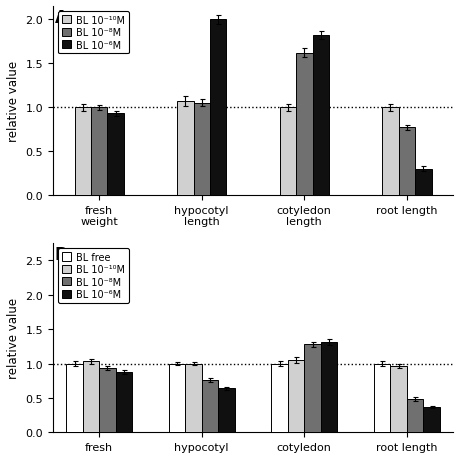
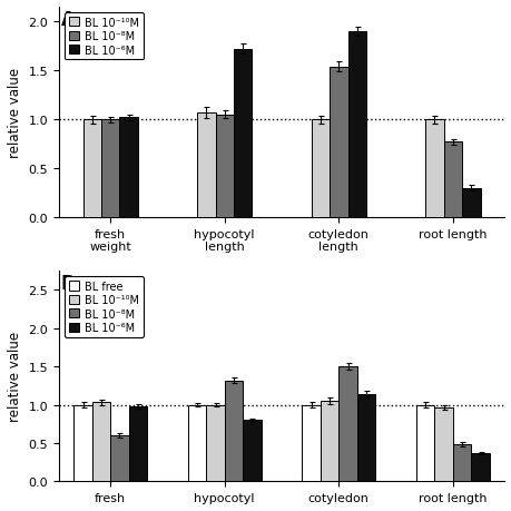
BL 10⁻⁶M/fresh weight: 0.93 -> 1.02
BL 10⁻⁶M/hypocotyl length: 2.00 -> 1.72
BL 10⁻⁸M/cotyledon length: 1.62 -> 1.54
BL 10⁻⁶M/cotyledon length: 1.82 -> 1.90
BL 10⁻⁸M/fresh: 0.93 -> 0.60
BL 10⁻⁶M/fresh: 0.88 -> 0.98
BL 10⁻⁸M/hypocotyl: 0.76 -> 1.32
BL 10⁻⁶M/hypocotyl: 0.64 -> 0.80
BL 10⁻⁸M/cotyledon: 1.28 -> 1.50
BL 10⁻⁶M/cotyledon: 1.31 -> 1.14
